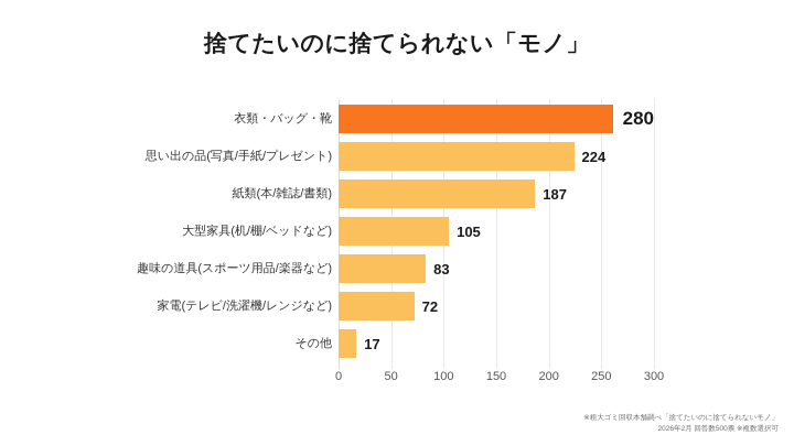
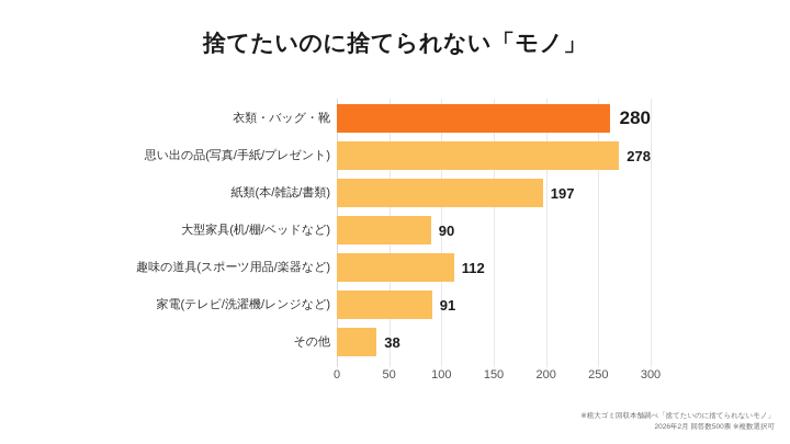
思い出の品(写真/手紙/プレゼント): 224 -> 278
紙類(本/雑誌/書類): 187 -> 197
大型家具(机/棚/ベッドなど): 105 -> 90
趣味の道具(スポーツ用品/楽器など): 83 -> 112
家電(テレビ/洗濯機/レンジなど): 72 -> 91
その他: 17 -> 38
